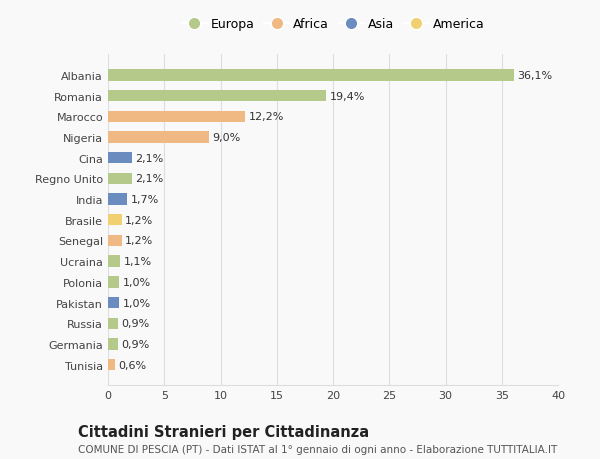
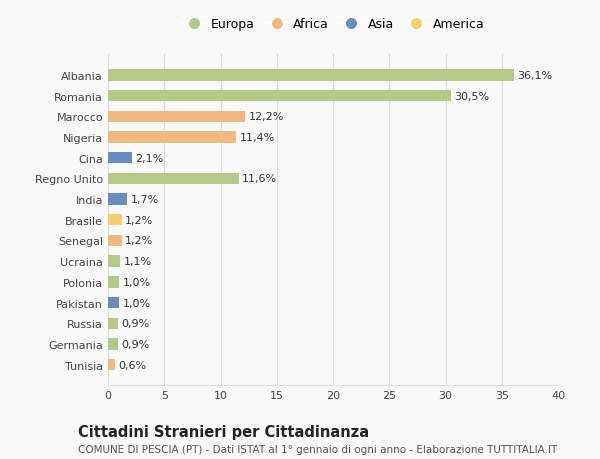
Romania: 19,4% -> 30,5%
Nigeria: 9,0% -> 11,4%
Regno Unito: 2,1% -> 11,6%
